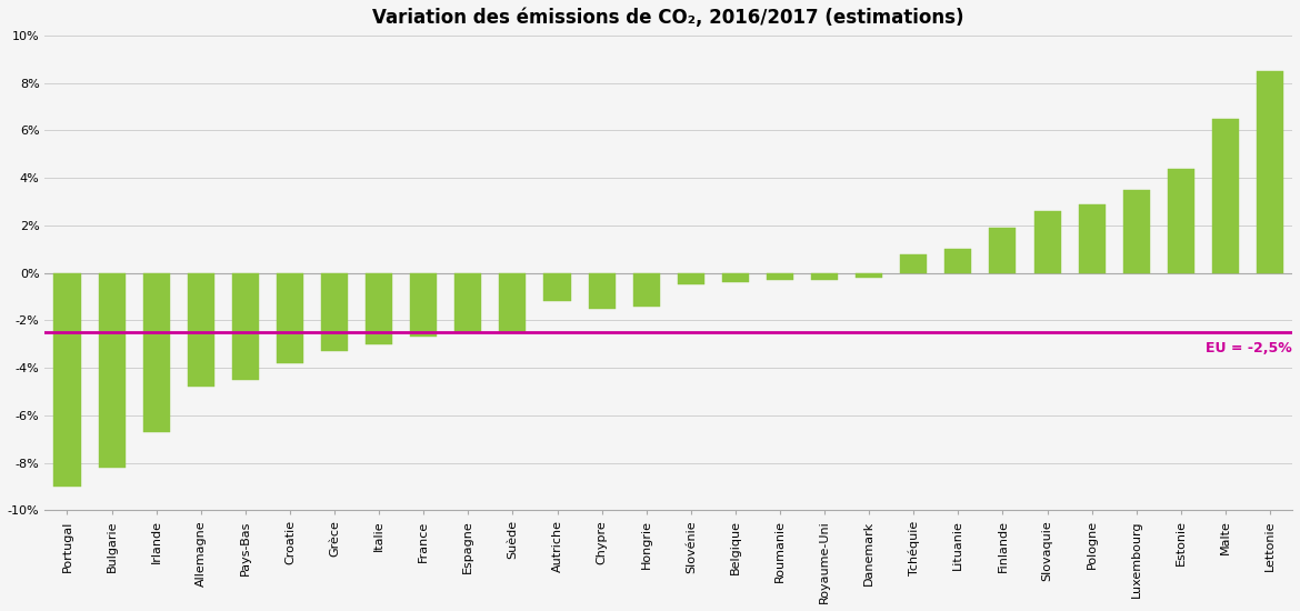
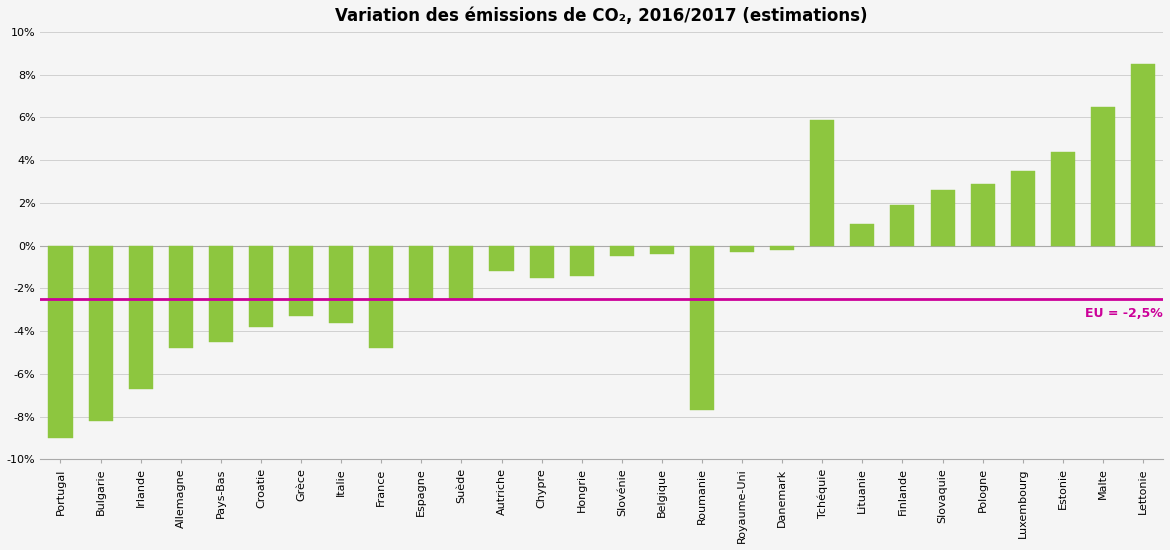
Italie: -3.0% -> -3.6%
France: -2.7% -> -4.8%
Roumanie: -0.3% -> -7.7%
Tchéquie: 0.8% -> 5.9%
